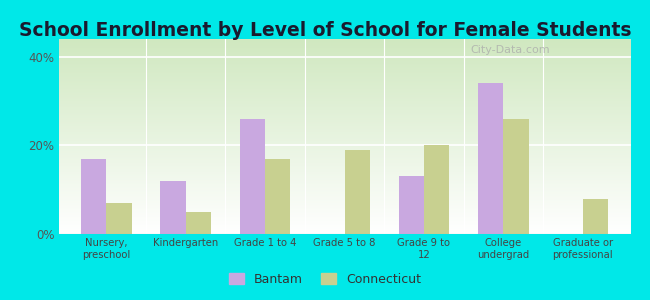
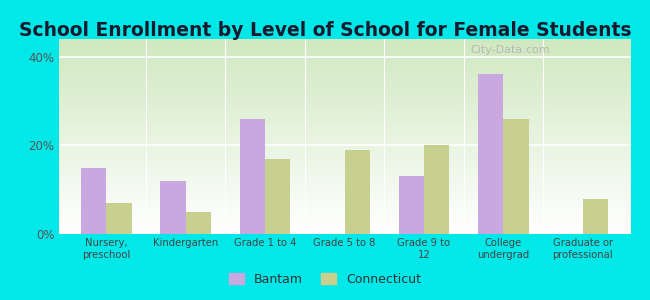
Bantam/Nursery, preschool: 17% -> 15%
Bantam/College undergrad: 34% -> 36%
